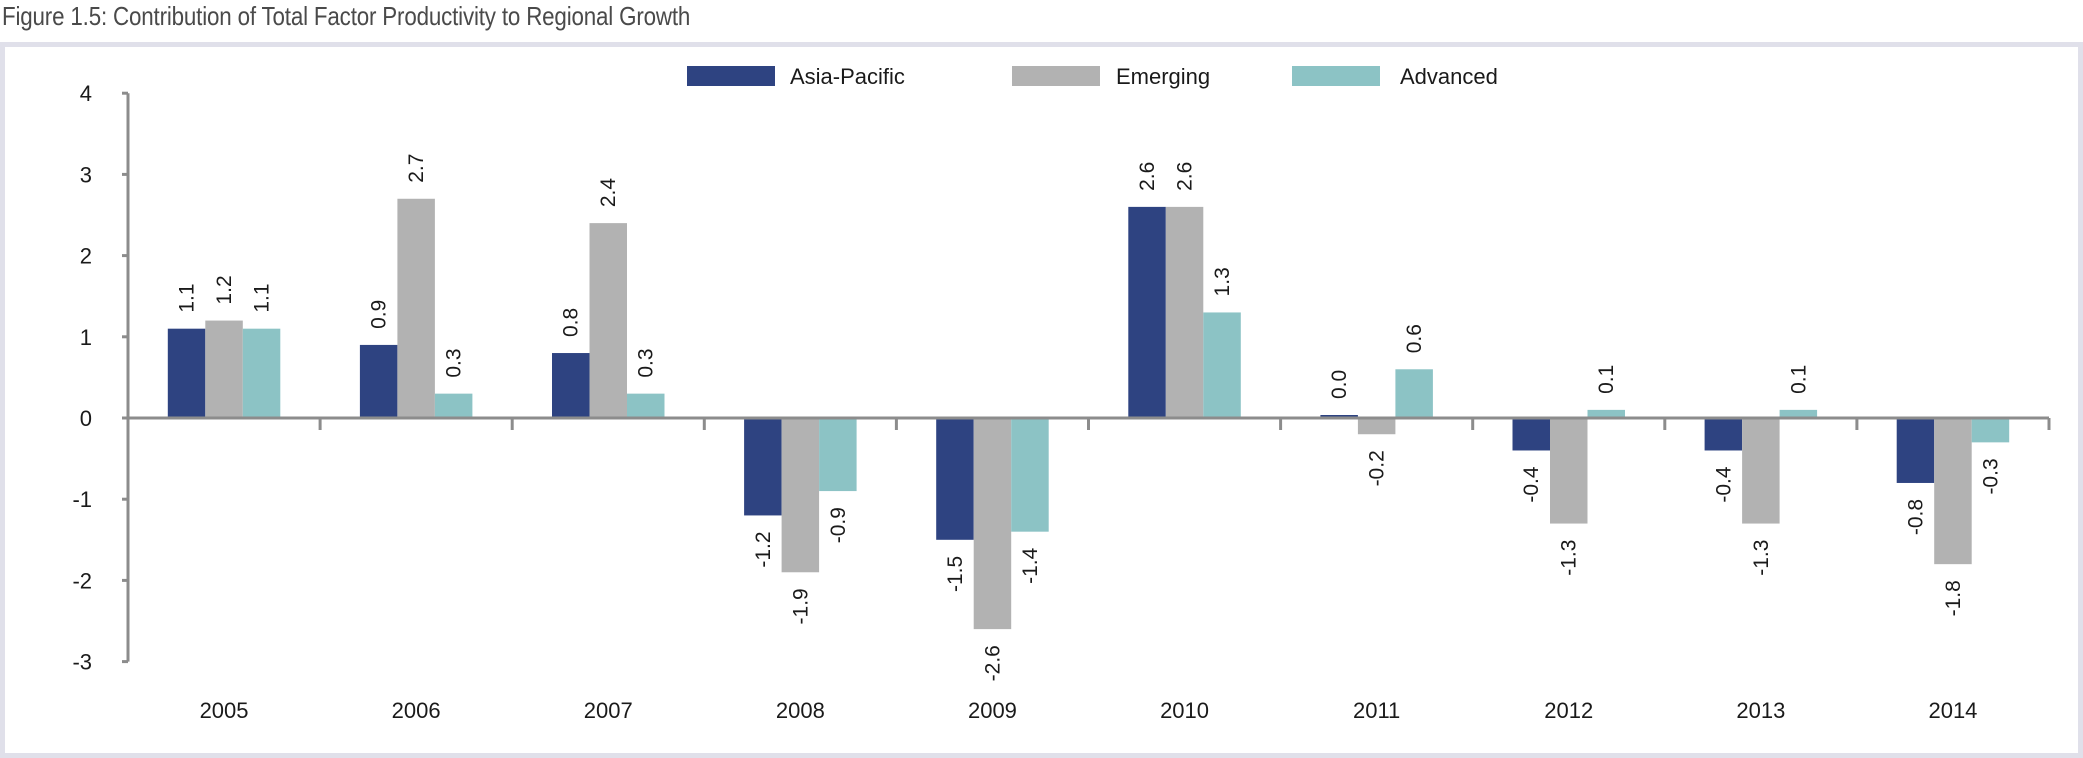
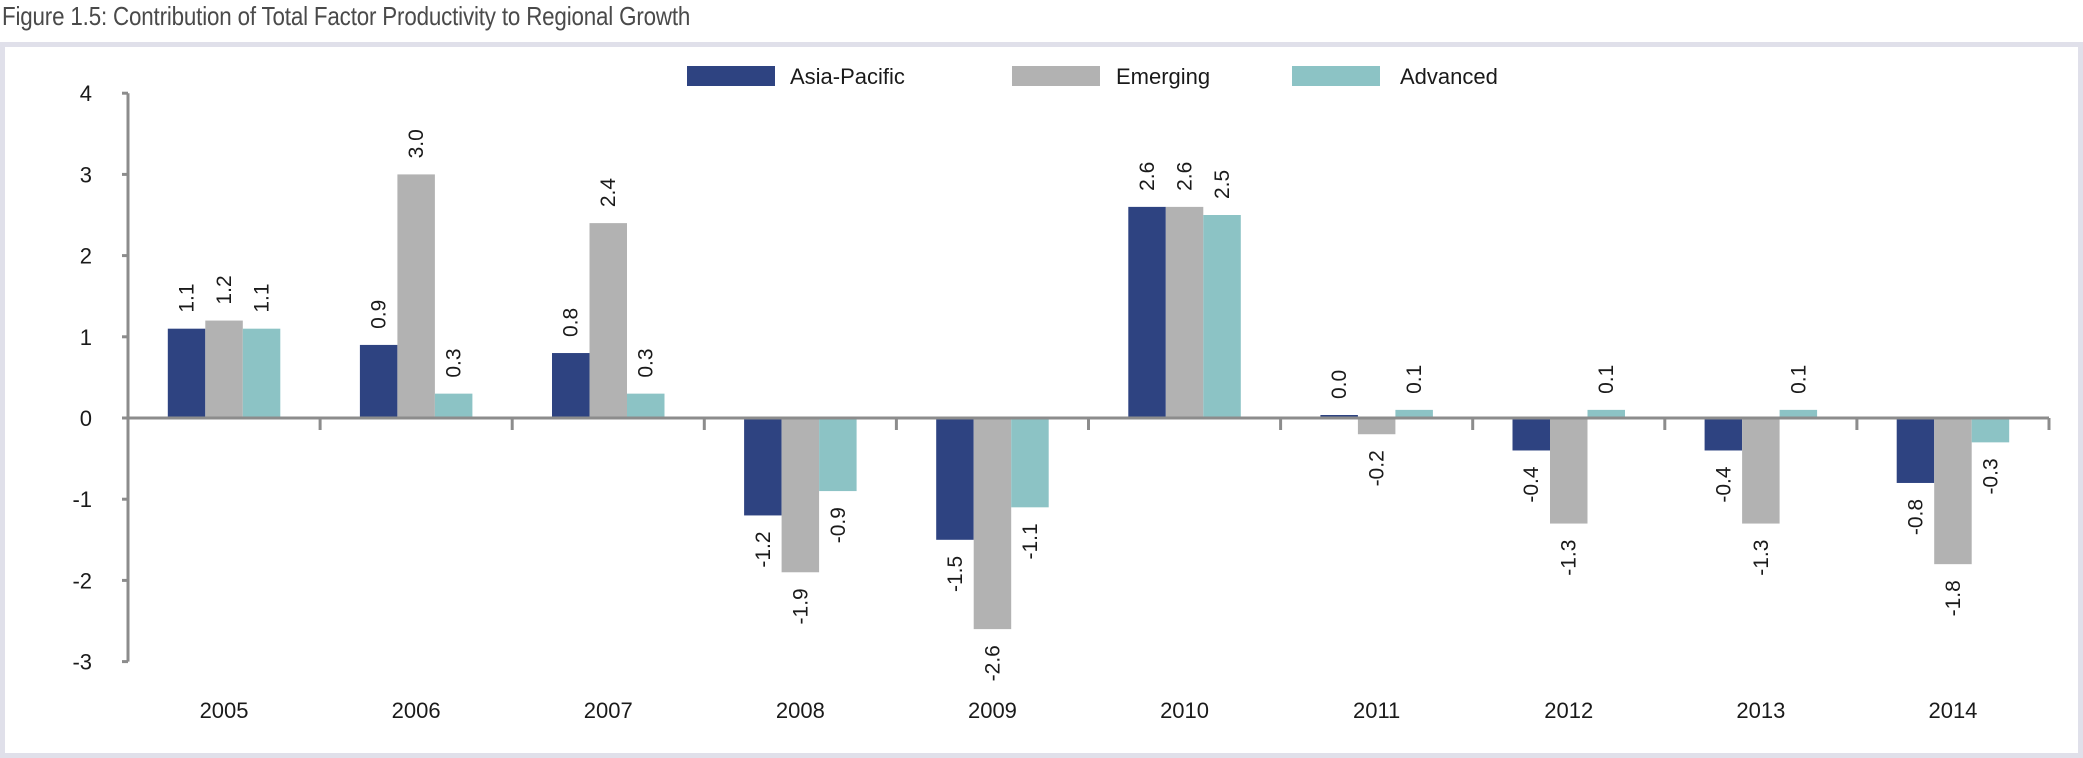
Emerging/2006: 2.7 -> 3.0
Advanced/2009: -1.4 -> -1.1
Advanced/2010: 1.3 -> 2.5
Advanced/2011: 0.6 -> 0.1
